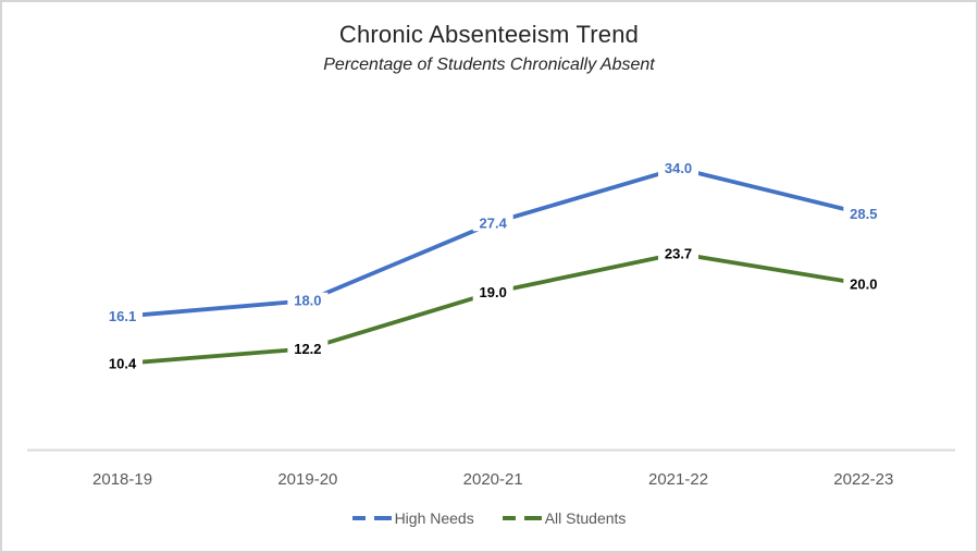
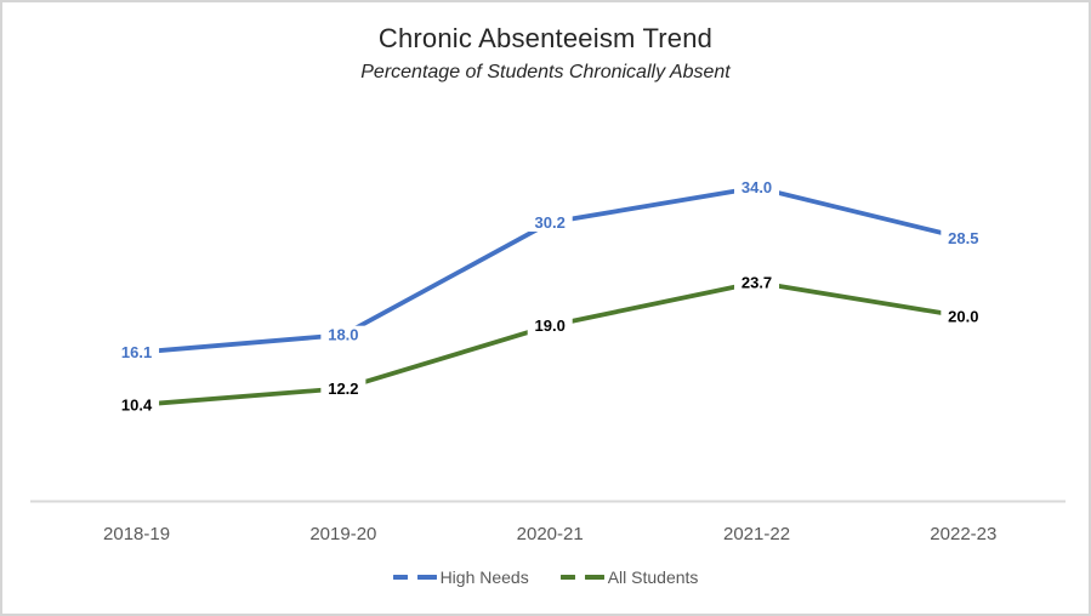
High Needs/2020-21: 27.4 -> 30.2
